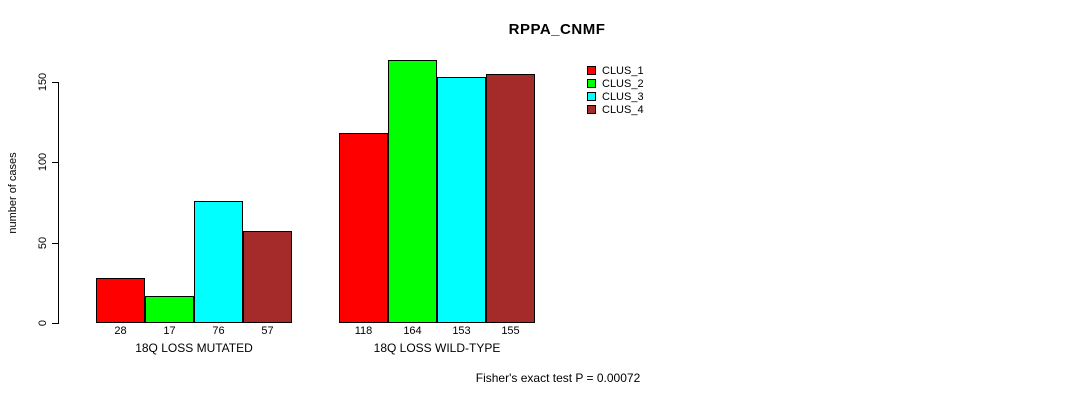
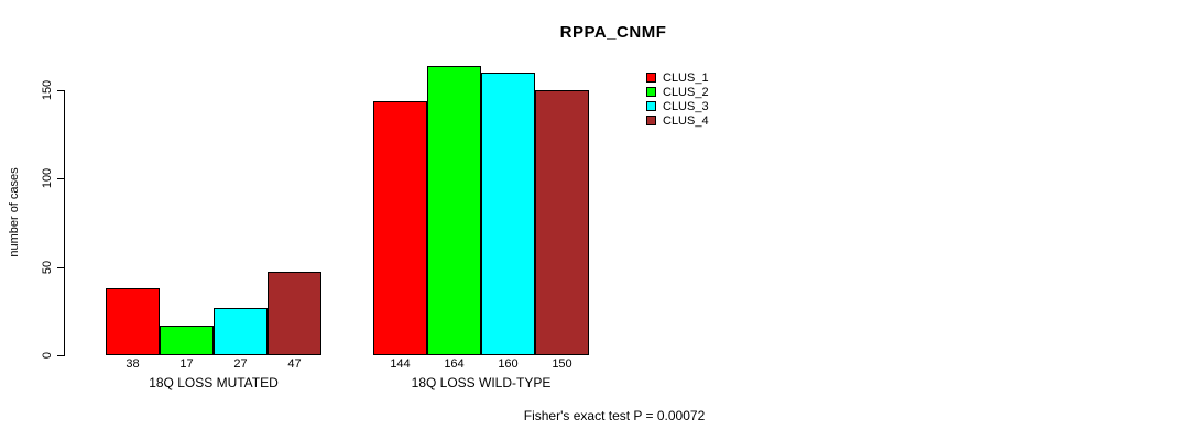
CLUS_1/18Q LOSS MUTATED: 28 -> 38
CLUS_3/18Q LOSS MUTATED: 76 -> 27
CLUS_4/18Q LOSS MUTATED: 57 -> 47
CLUS_1/18Q LOSS WILD-TYPE: 118 -> 144
CLUS_3/18Q LOSS WILD-TYPE: 153 -> 160
CLUS_4/18Q LOSS WILD-TYPE: 155 -> 150
